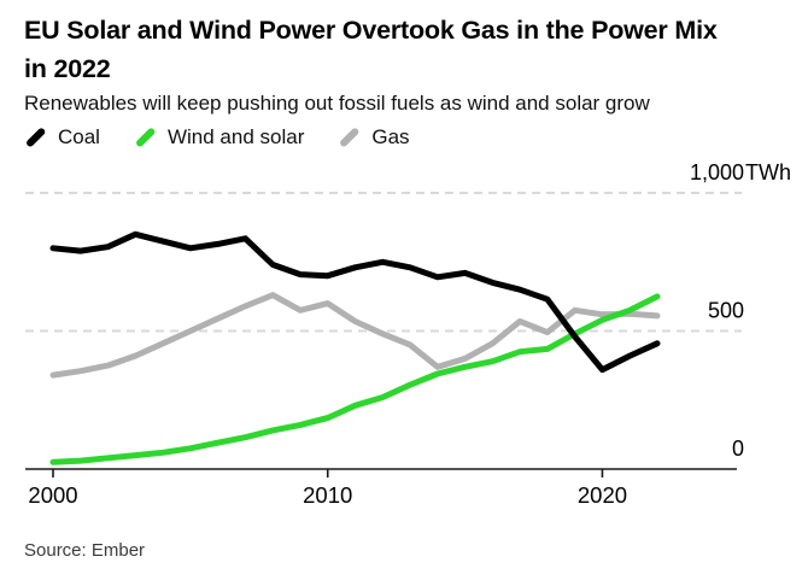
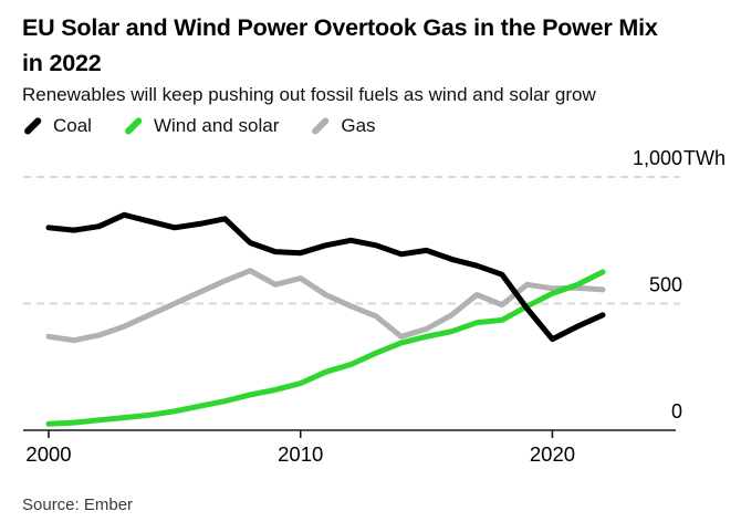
Gas/2000: 340 -> 370
